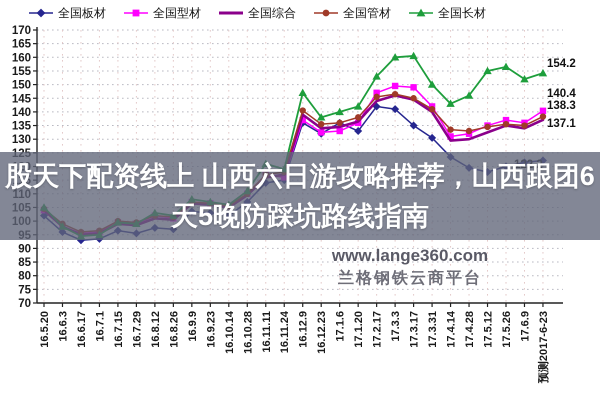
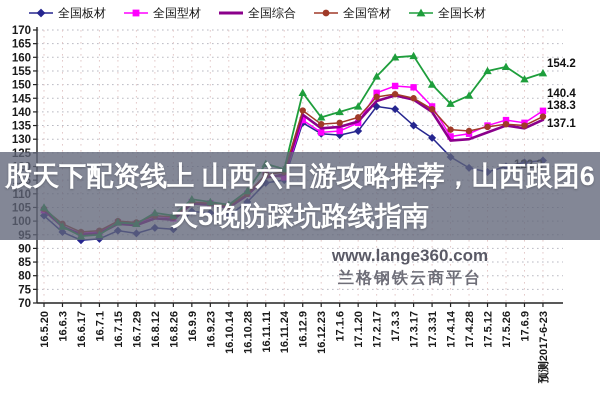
全国板材/17.1.6: 136 -> 132
